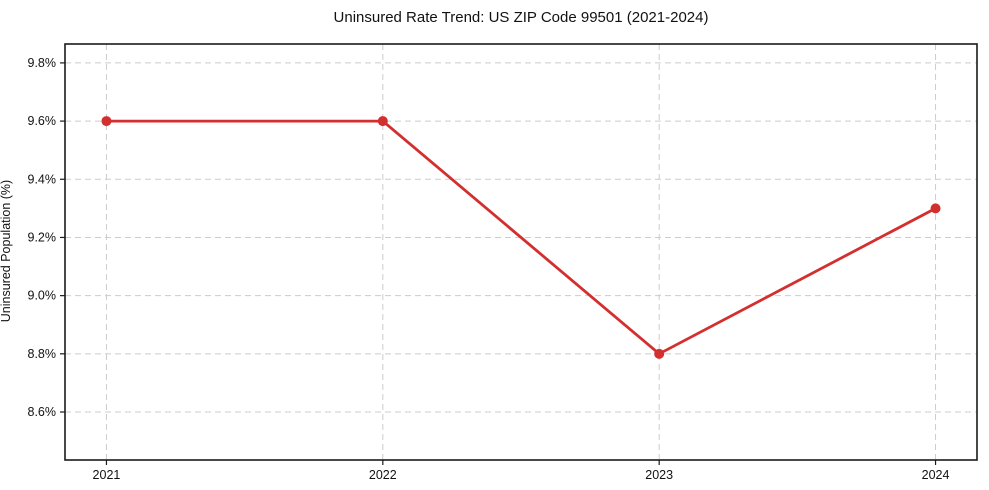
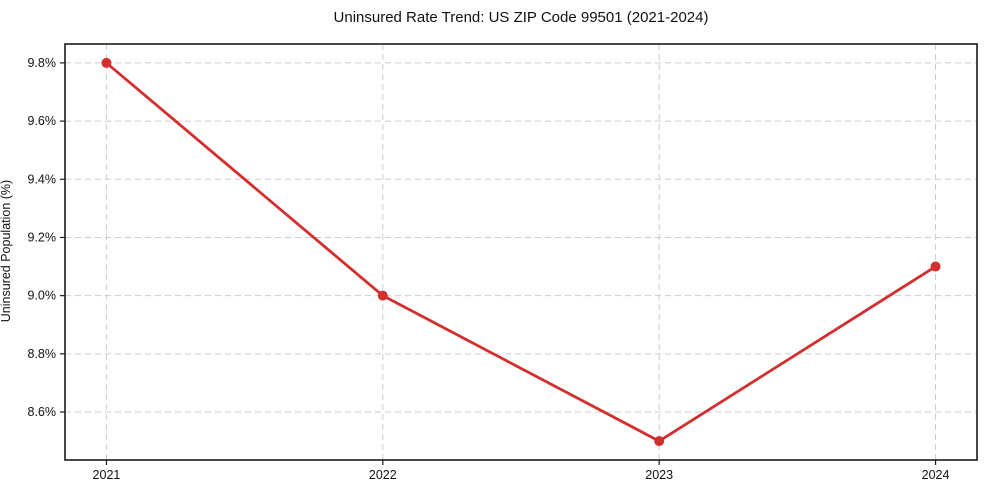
2021: 9.6% -> 9.8%
2022: 9.6% -> 9.0%
2023: 8.8% -> 8.5%
2024: 9.3% -> 9.1%
